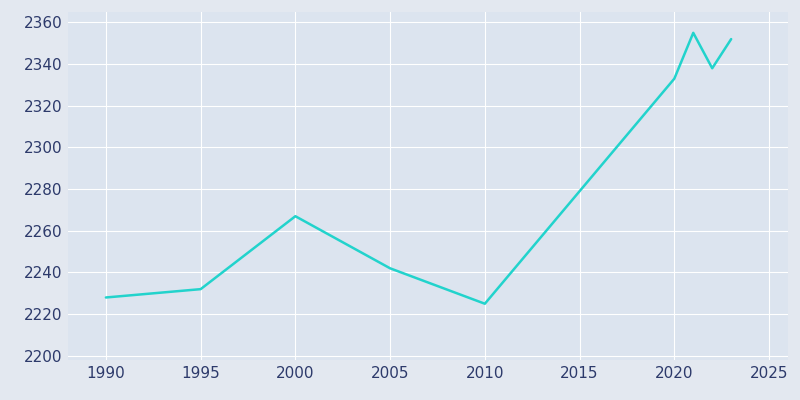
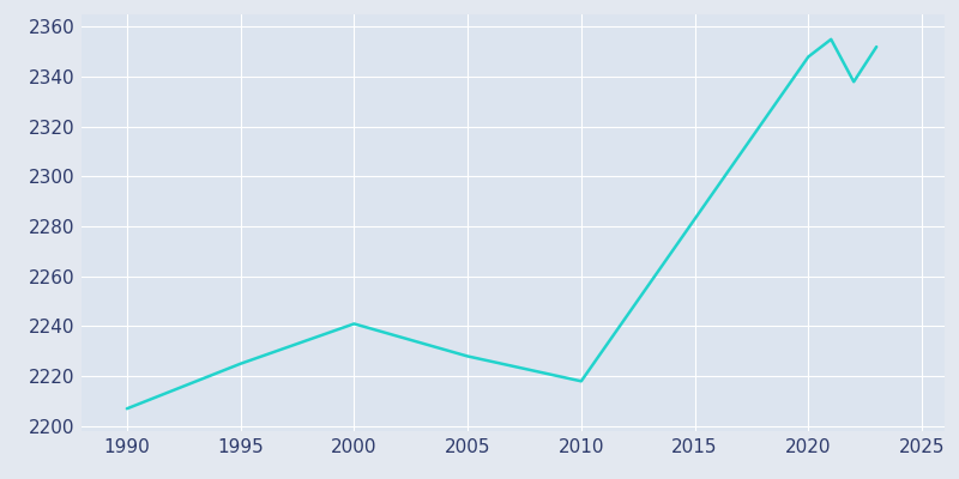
1990: 2228 -> 2207
1995: 2232 -> 2225
2000: 2267 -> 2241
2005: 2242 -> 2228
2010: 2225 -> 2218
2020: 2333 -> 2348
